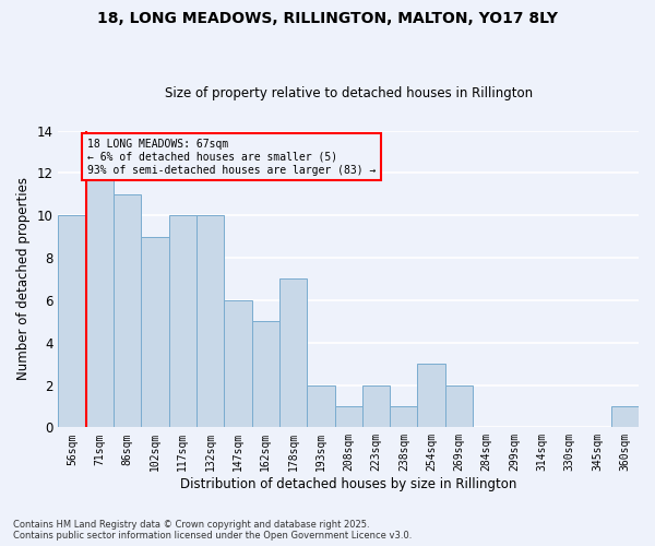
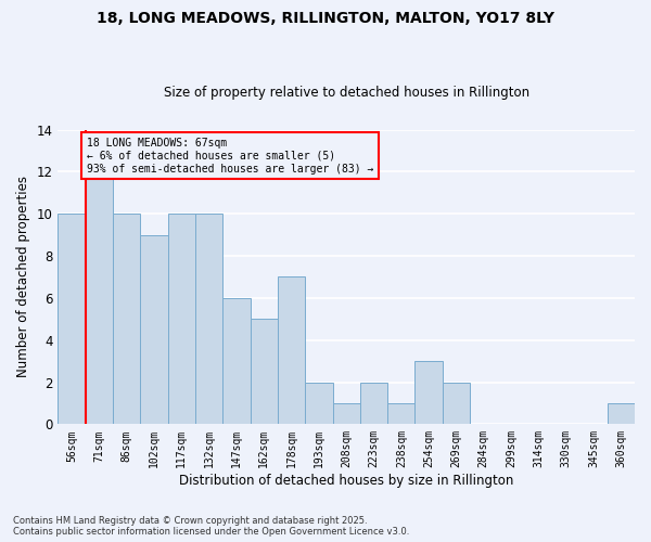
86sqm: 11 -> 10
